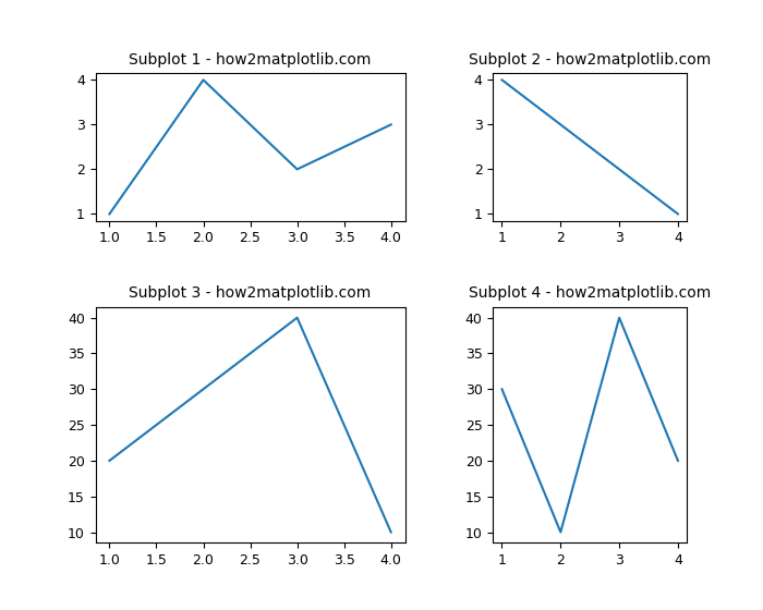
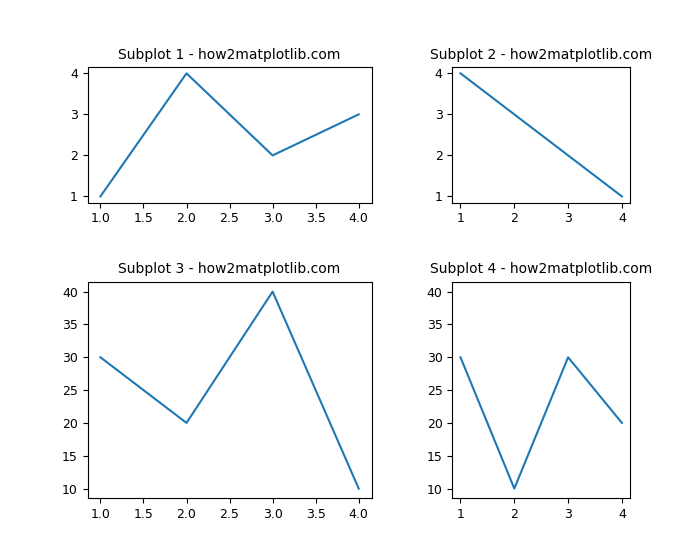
Subplot 3 - how2matplotlib.com/1.0: 20 -> 30
Subplot 3 - how2matplotlib.com/2.0: 30 -> 20
Subplot 4 - how2matplotlib.com/3: 40 -> 30
